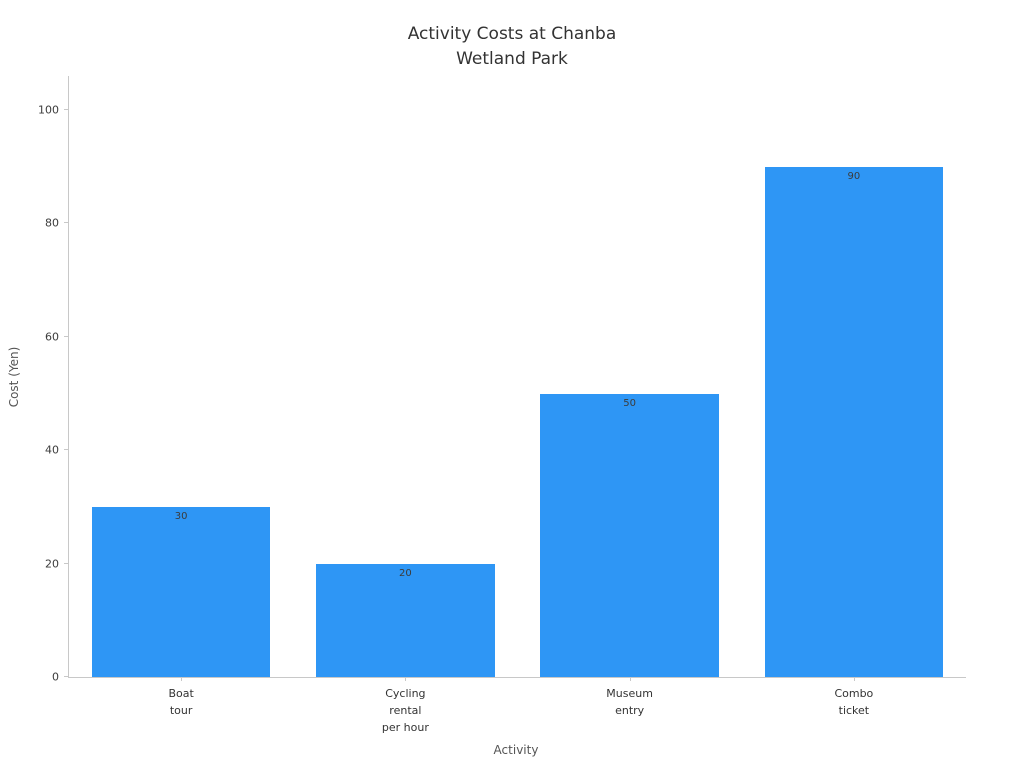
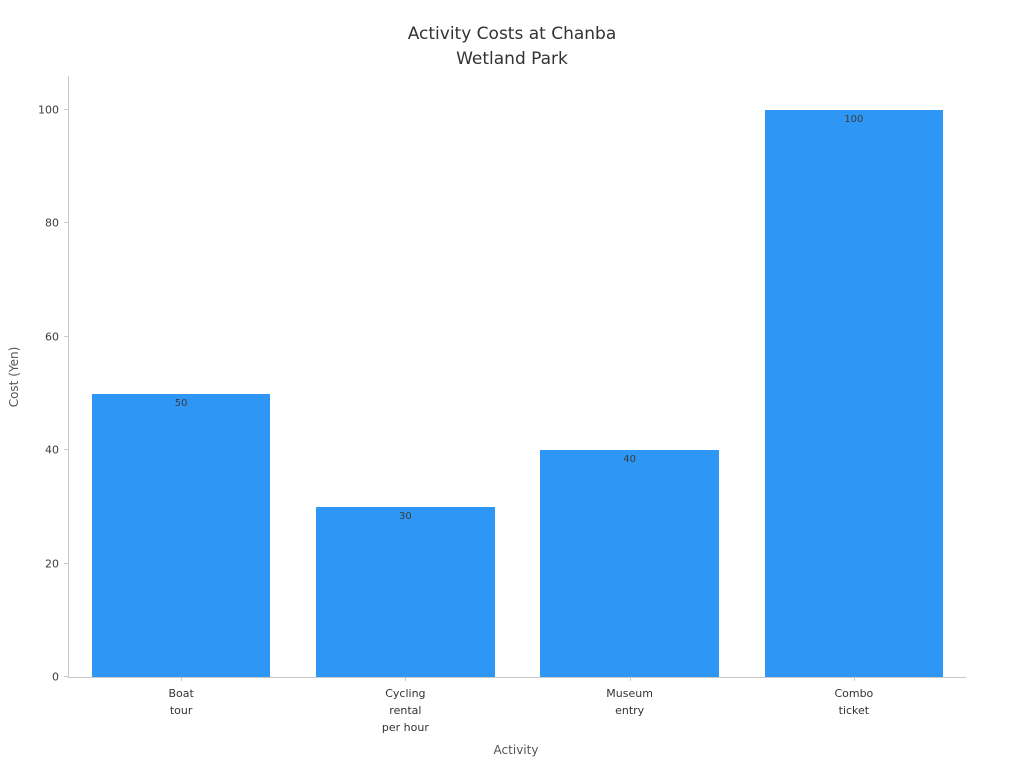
Boat tour: 30 -> 50
Cycling rental per hour: 20 -> 30
Museum entry: 50 -> 40
Combo ticket: 90 -> 100
